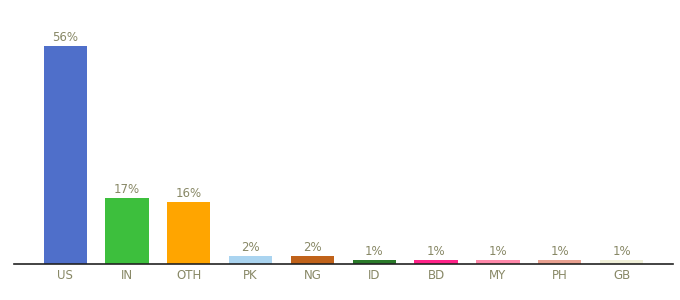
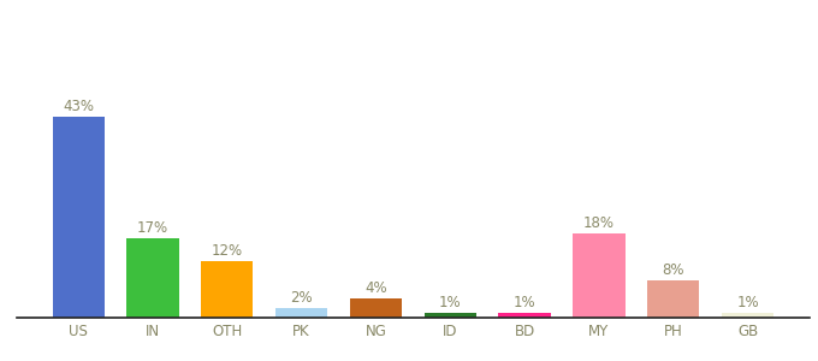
US: 56% -> 43%
OTH: 16% -> 12%
NG: 2% -> 4%
MY: 1% -> 18%
PH: 1% -> 8%
